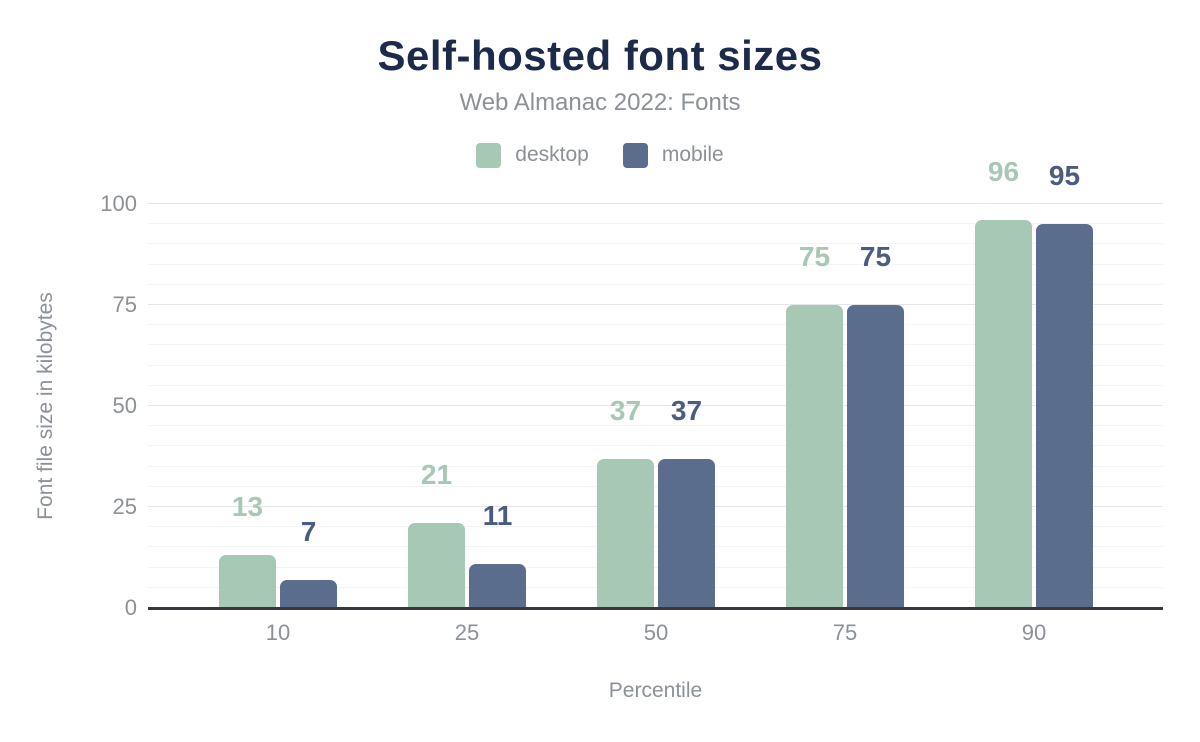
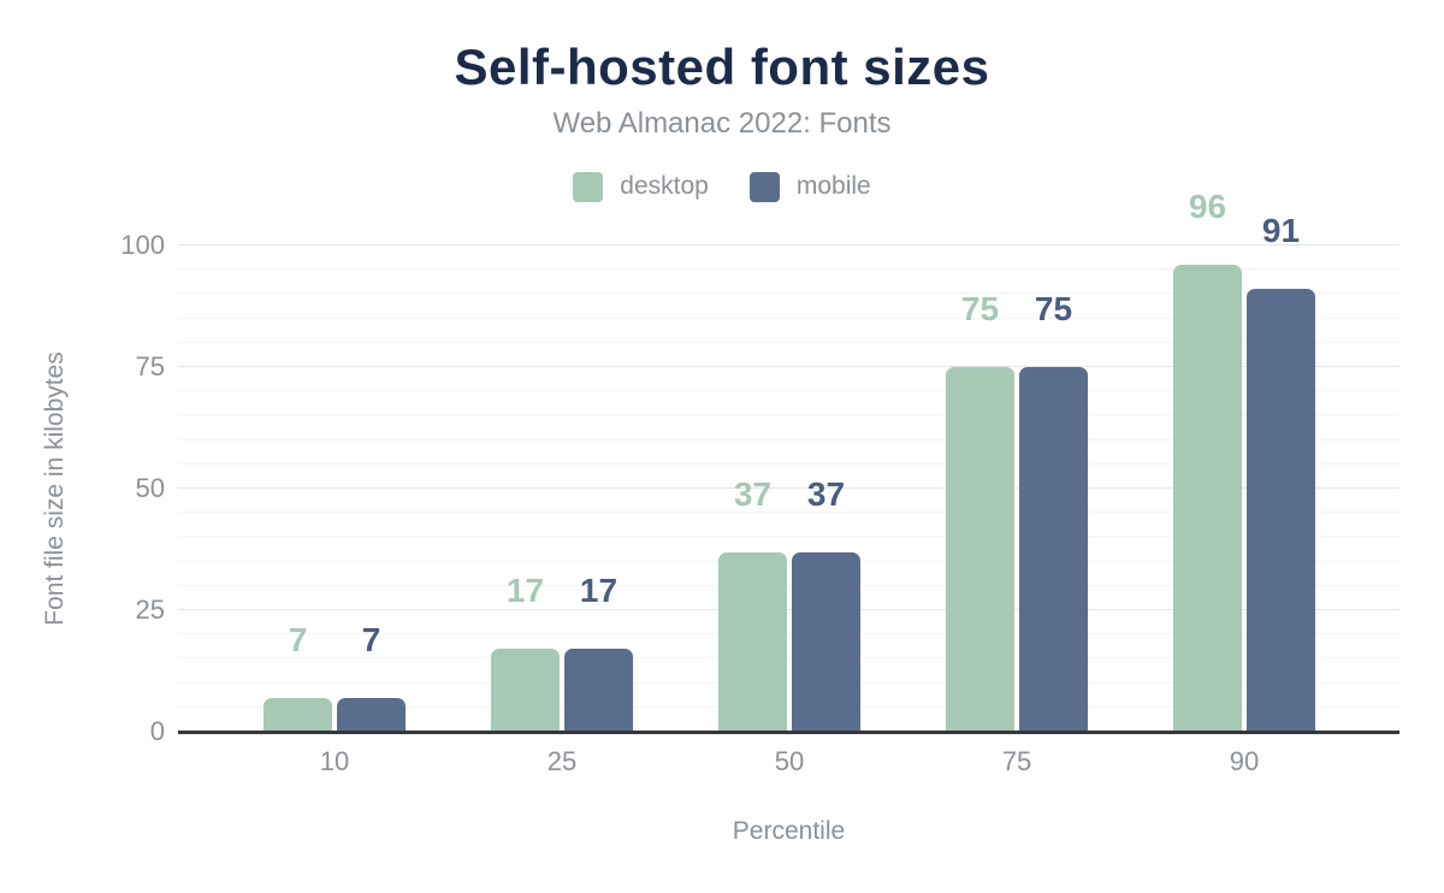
desktop/10: 13 -> 7
desktop/25: 21 -> 17
mobile/25: 11 -> 17
mobile/90: 95 -> 91
